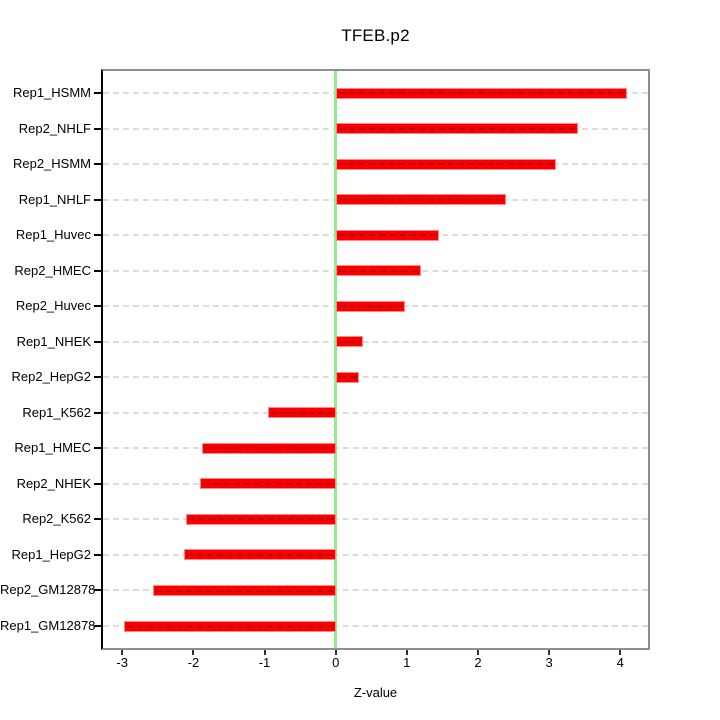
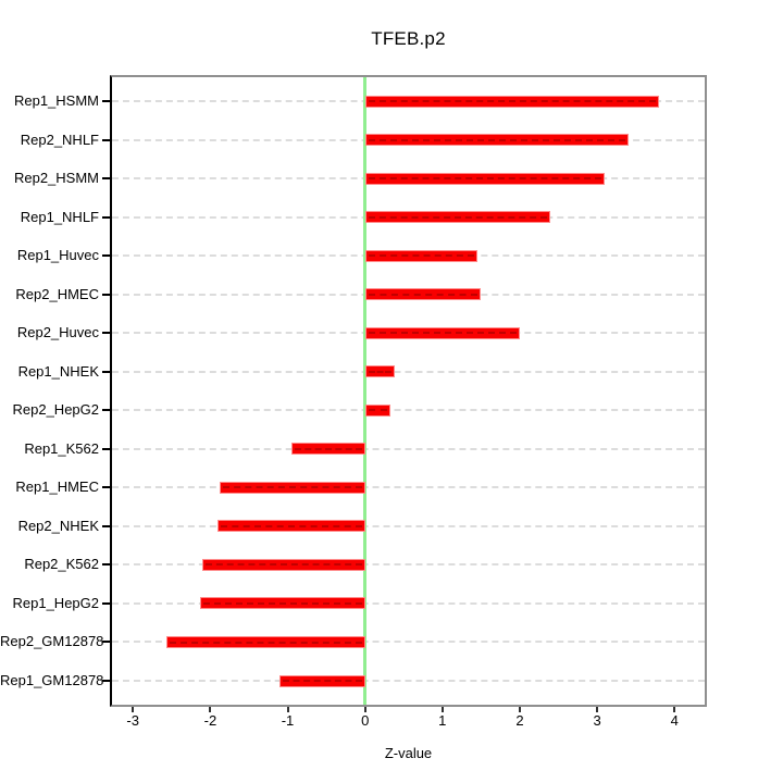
Rep1_HSMM: 4.1 -> 3.8
Rep2_HMEC: 1.2 -> 1.5
Rep2_Huvec: 1.0 -> 2.0
Rep1_GM12878: -3.0 -> -1.1
